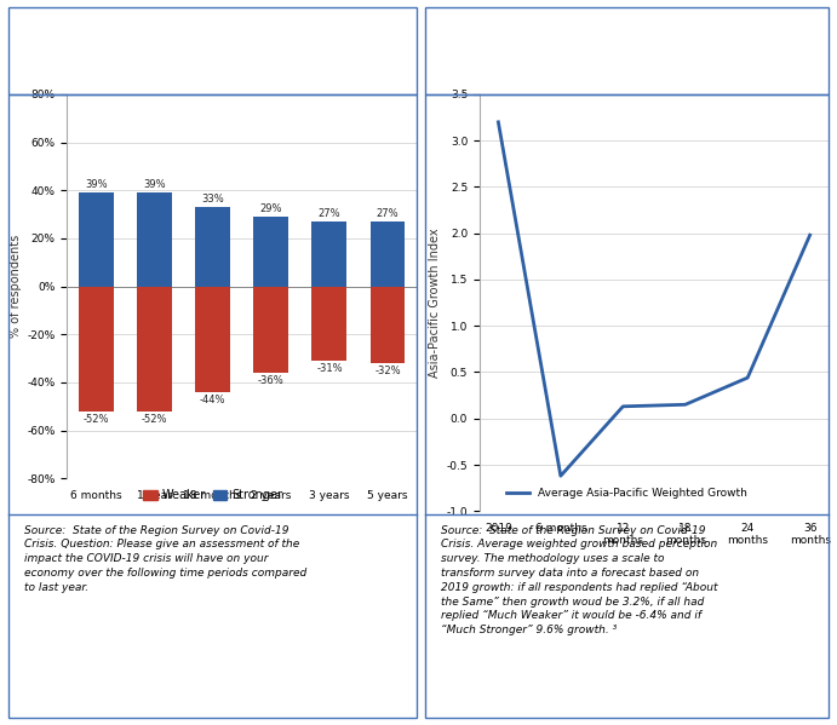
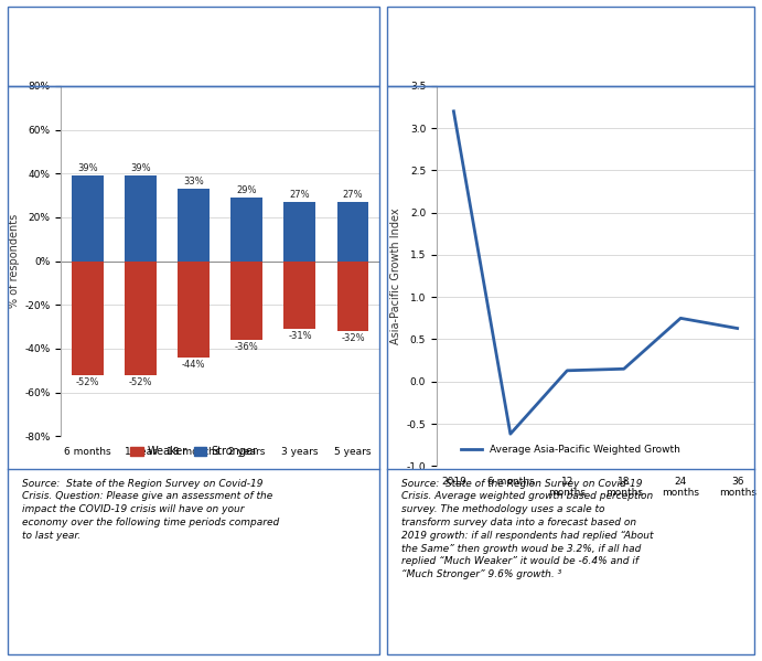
24 months: 0.44 -> 0.75
36 months: 1.98 -> 0.63
